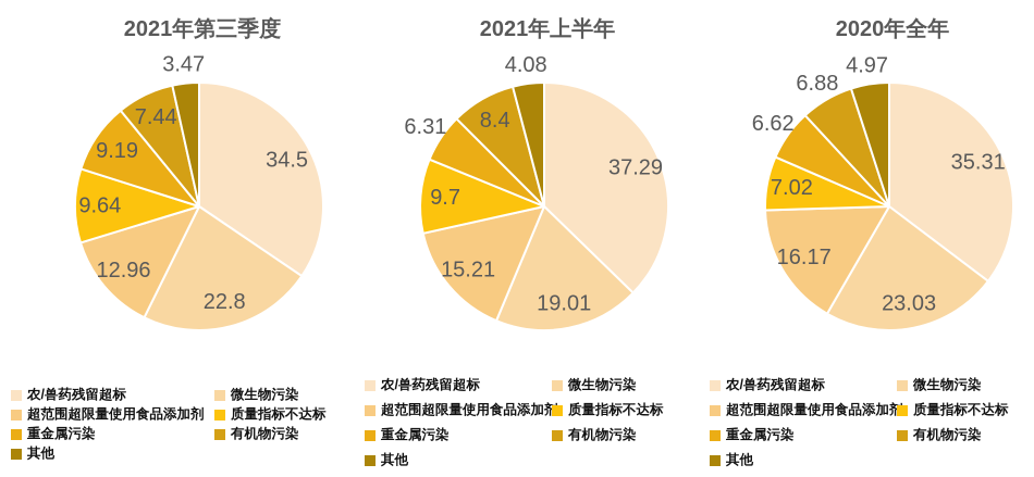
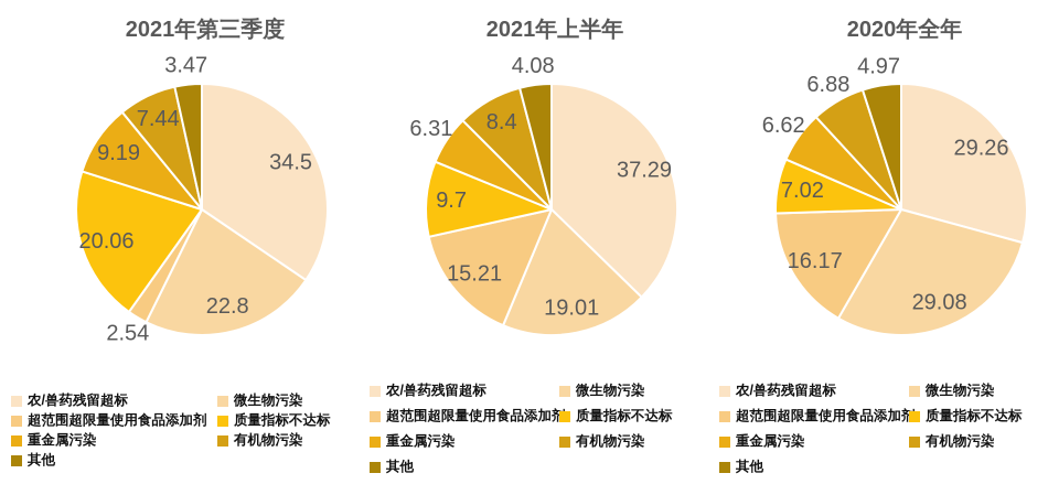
2021年第三季度/超范围超限量使用食品添加剂: 12.96 -> 2.54
2021年第三季度/质量指标不达标: 9.64 -> 20.06
2020年全年/农/兽药残留超标: 35.31 -> 29.26
2020年全年/微生物污染: 23.03 -> 29.08
